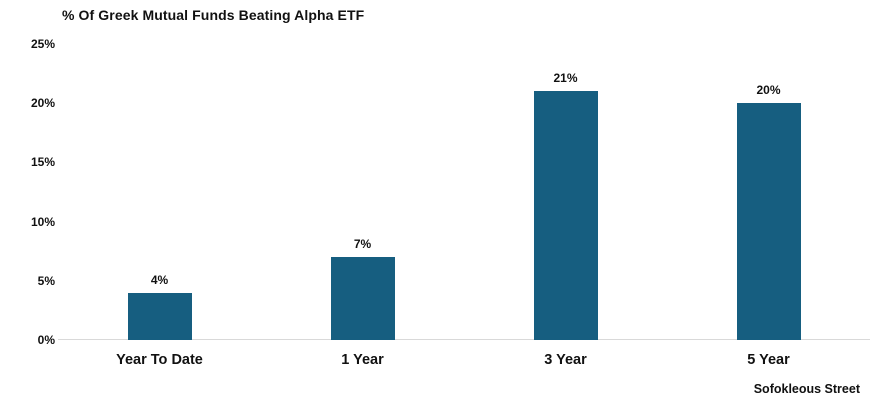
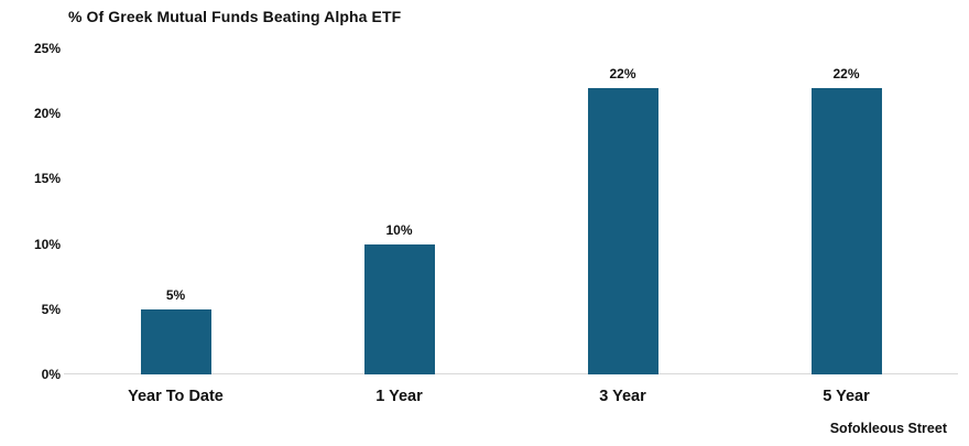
Year To Date: 4% -> 5%
1 Year: 7% -> 10%
3 Year: 21% -> 22%
5 Year: 20% -> 22%
